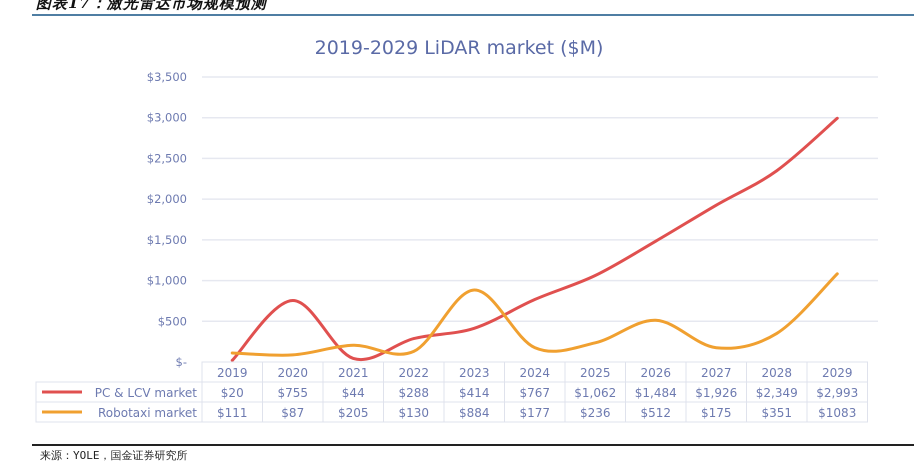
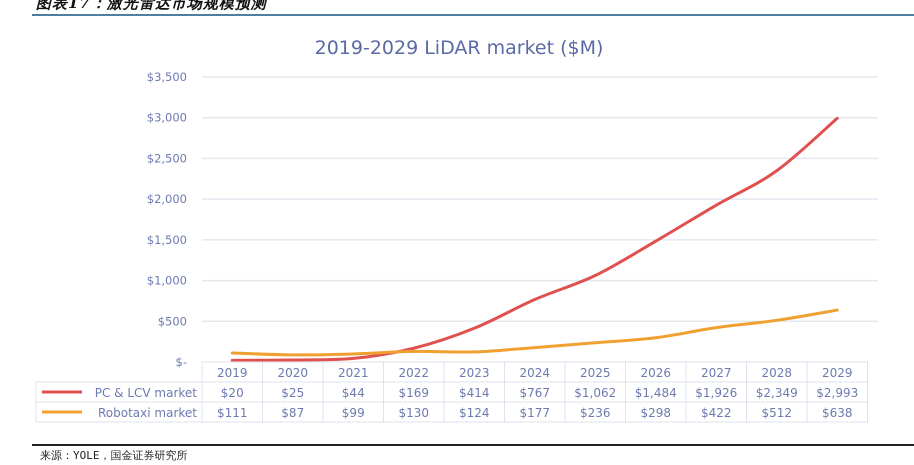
PC & LCV market/2020: $755 -> $25
Robotaxi market/2021: $205 -> $99
PC & LCV market/2022: $288 -> $169
Robotaxi market/2023: $884 -> $124
Robotaxi market/2026: $512 -> $298
Robotaxi market/2027: $175 -> $422
Robotaxi market/2028: $351 -> $512
Robotaxi market/2029: $1083 -> $638
